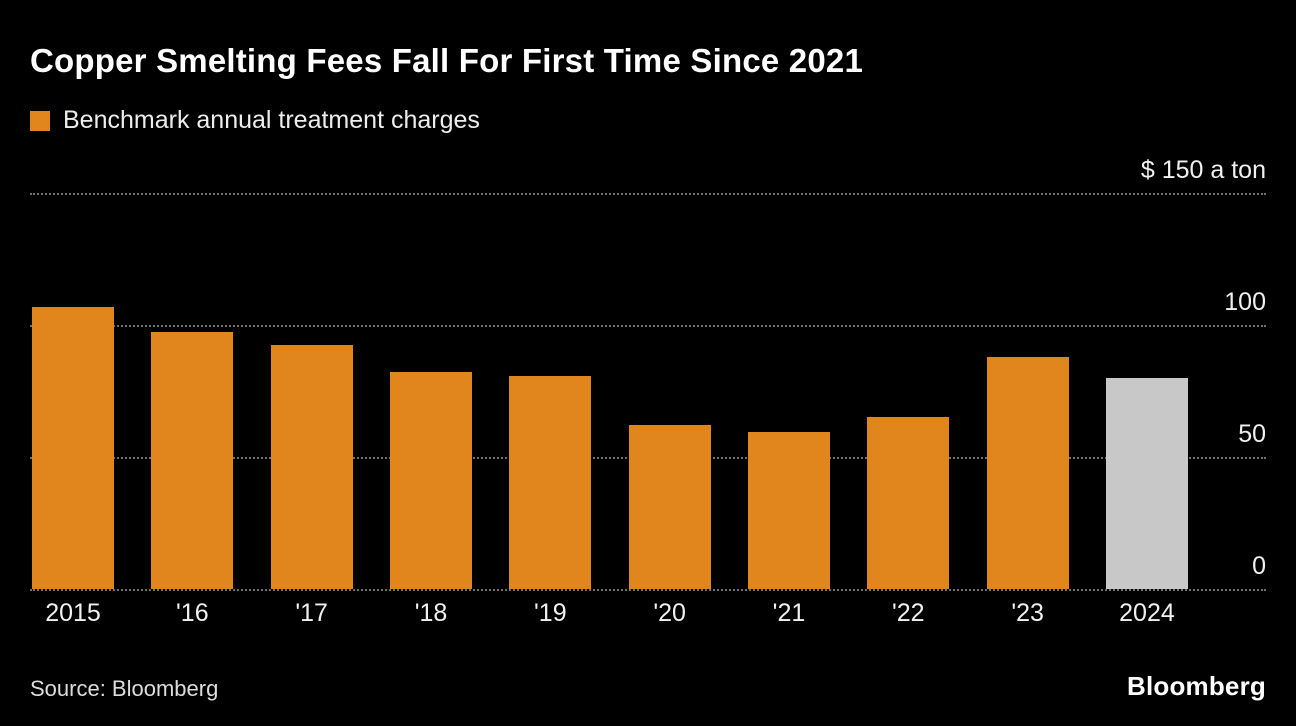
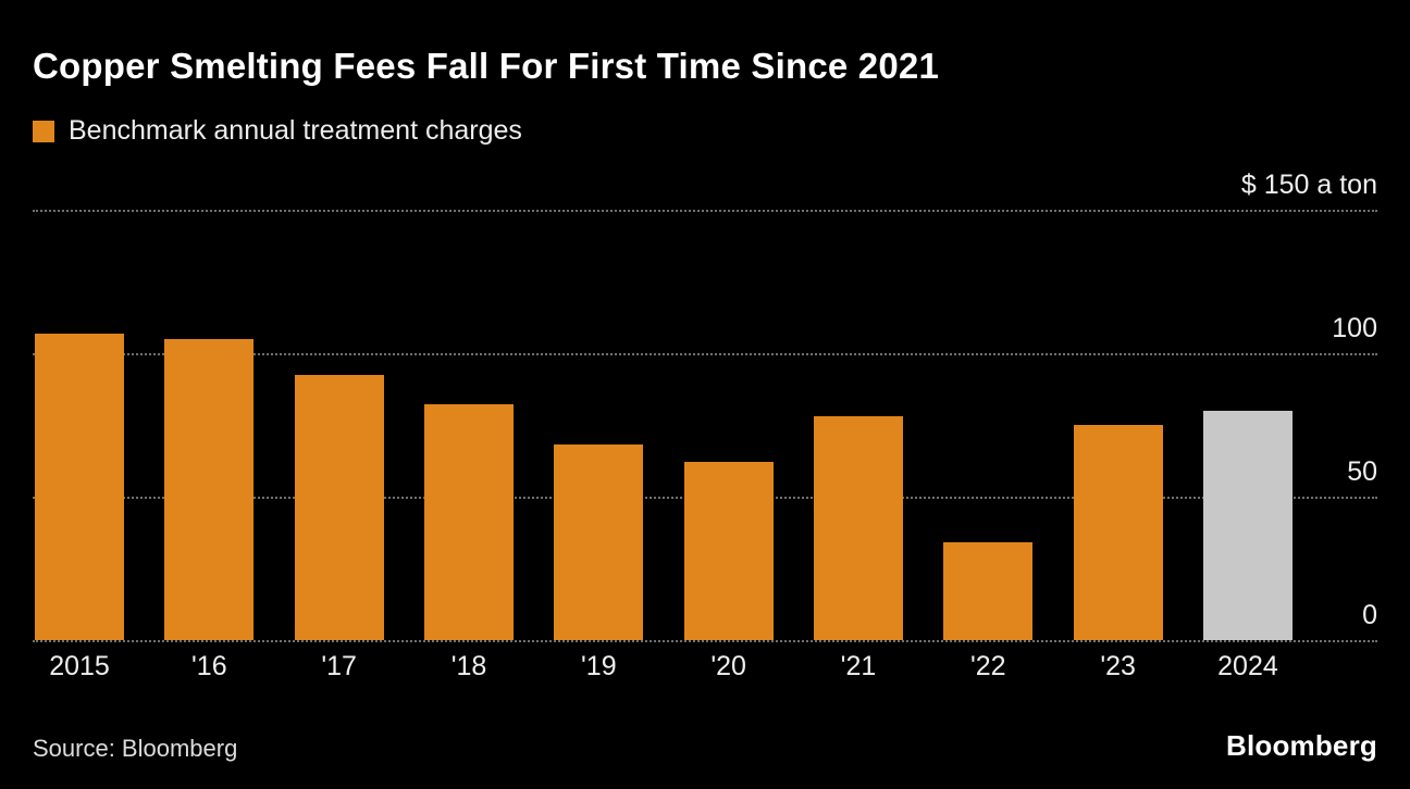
'16: 97 -> 105
'19: 81 -> 68
'21: 60 -> 78
'22: 65 -> 34
'23: 88 -> 75
